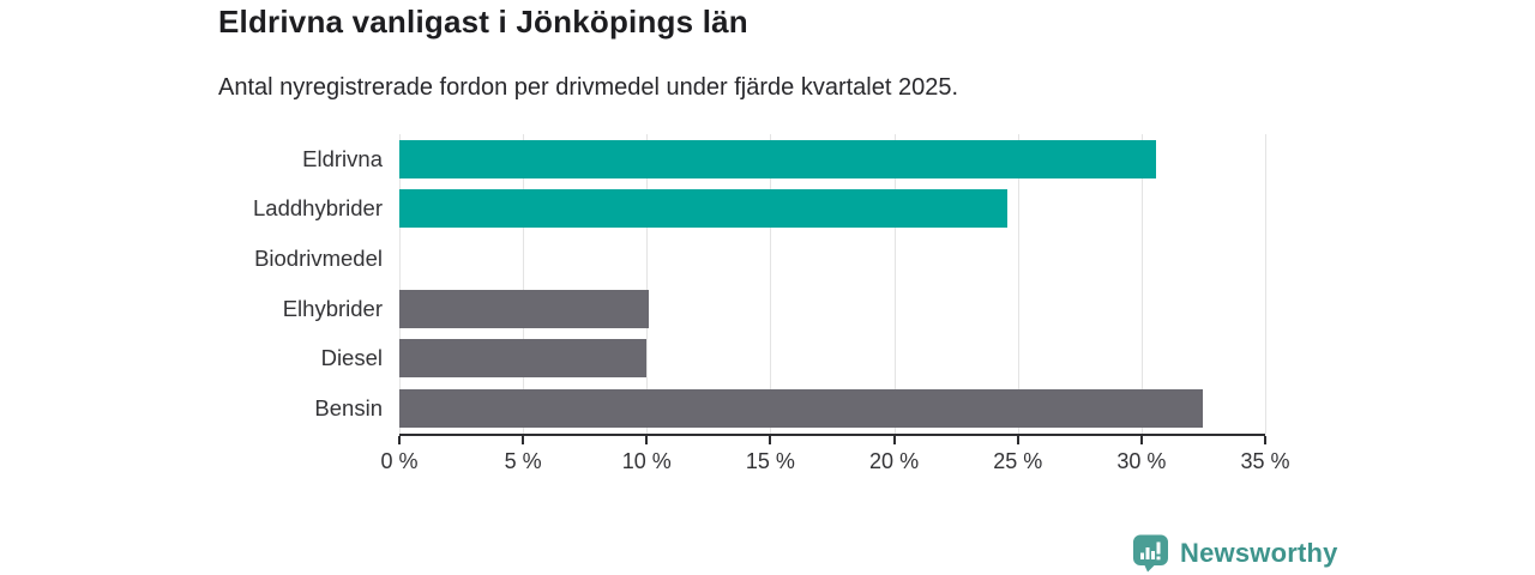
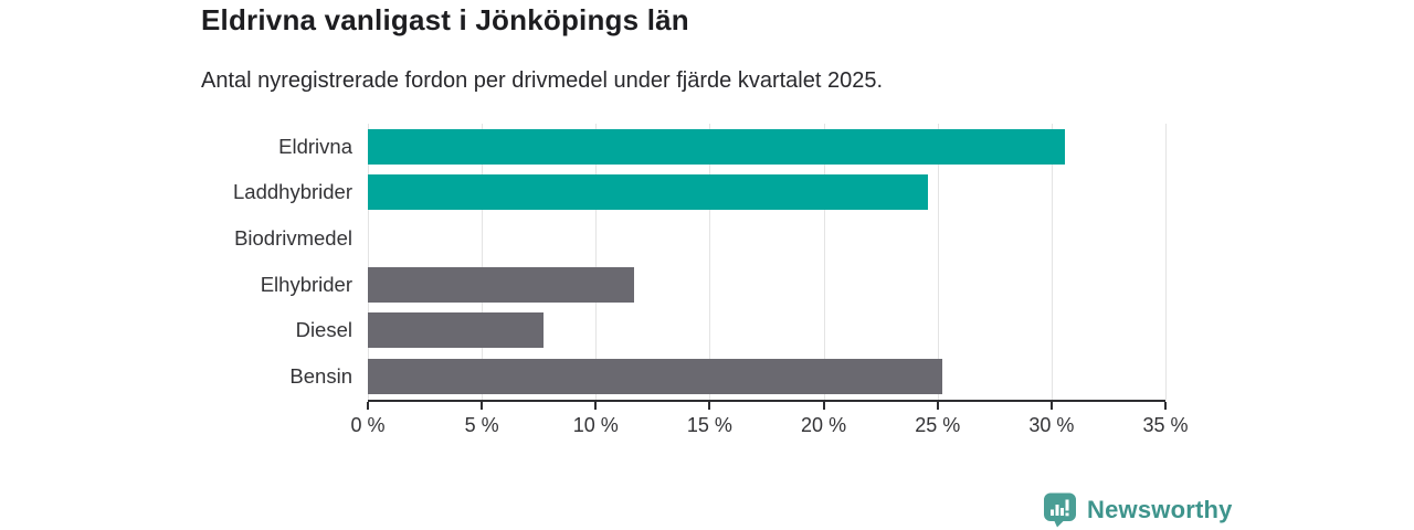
Elhybrider: 10.1% -> 11.7%
Diesel: 10.0% -> 7.7%
Bensin: 32.5% -> 25.2%
